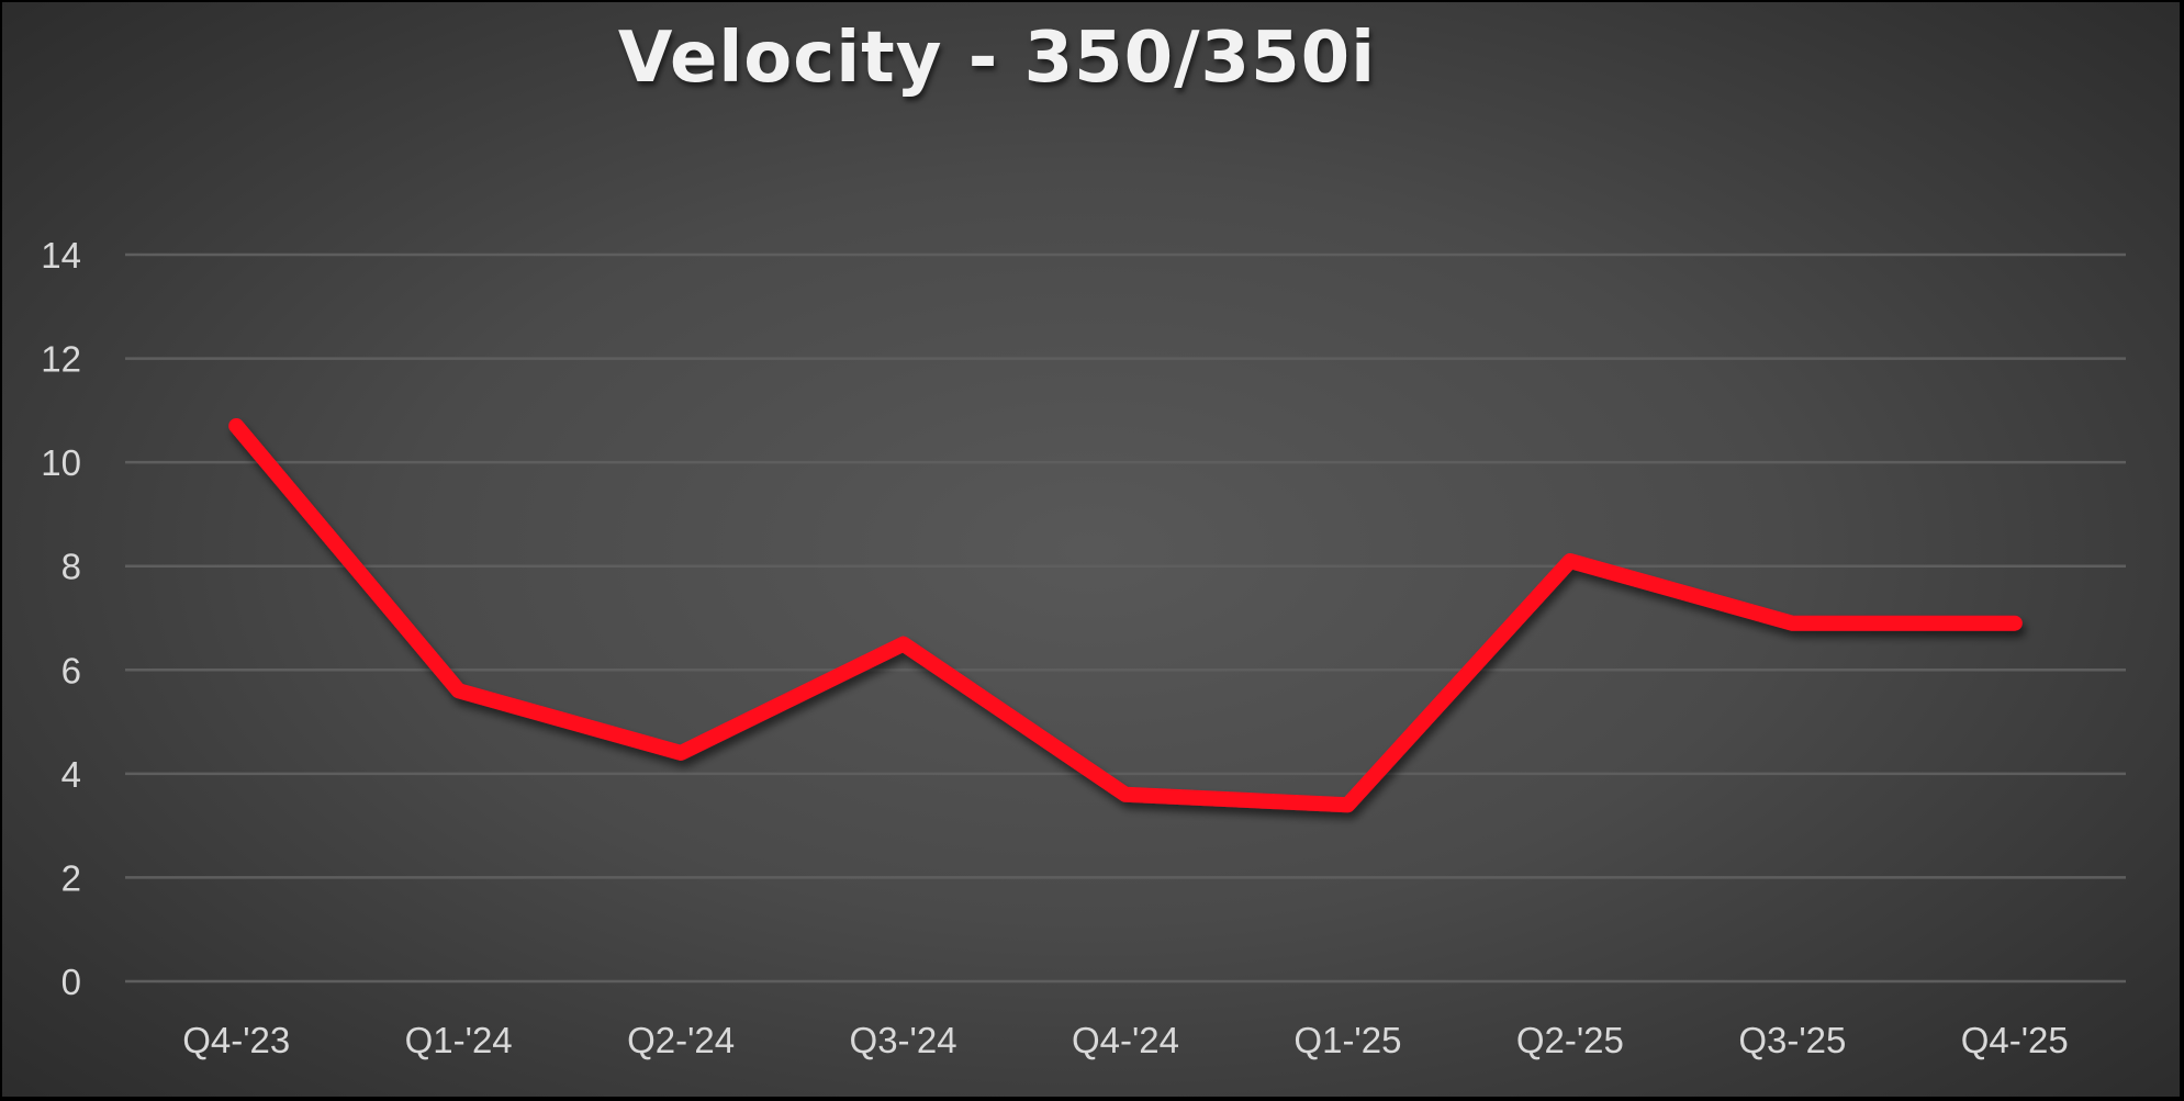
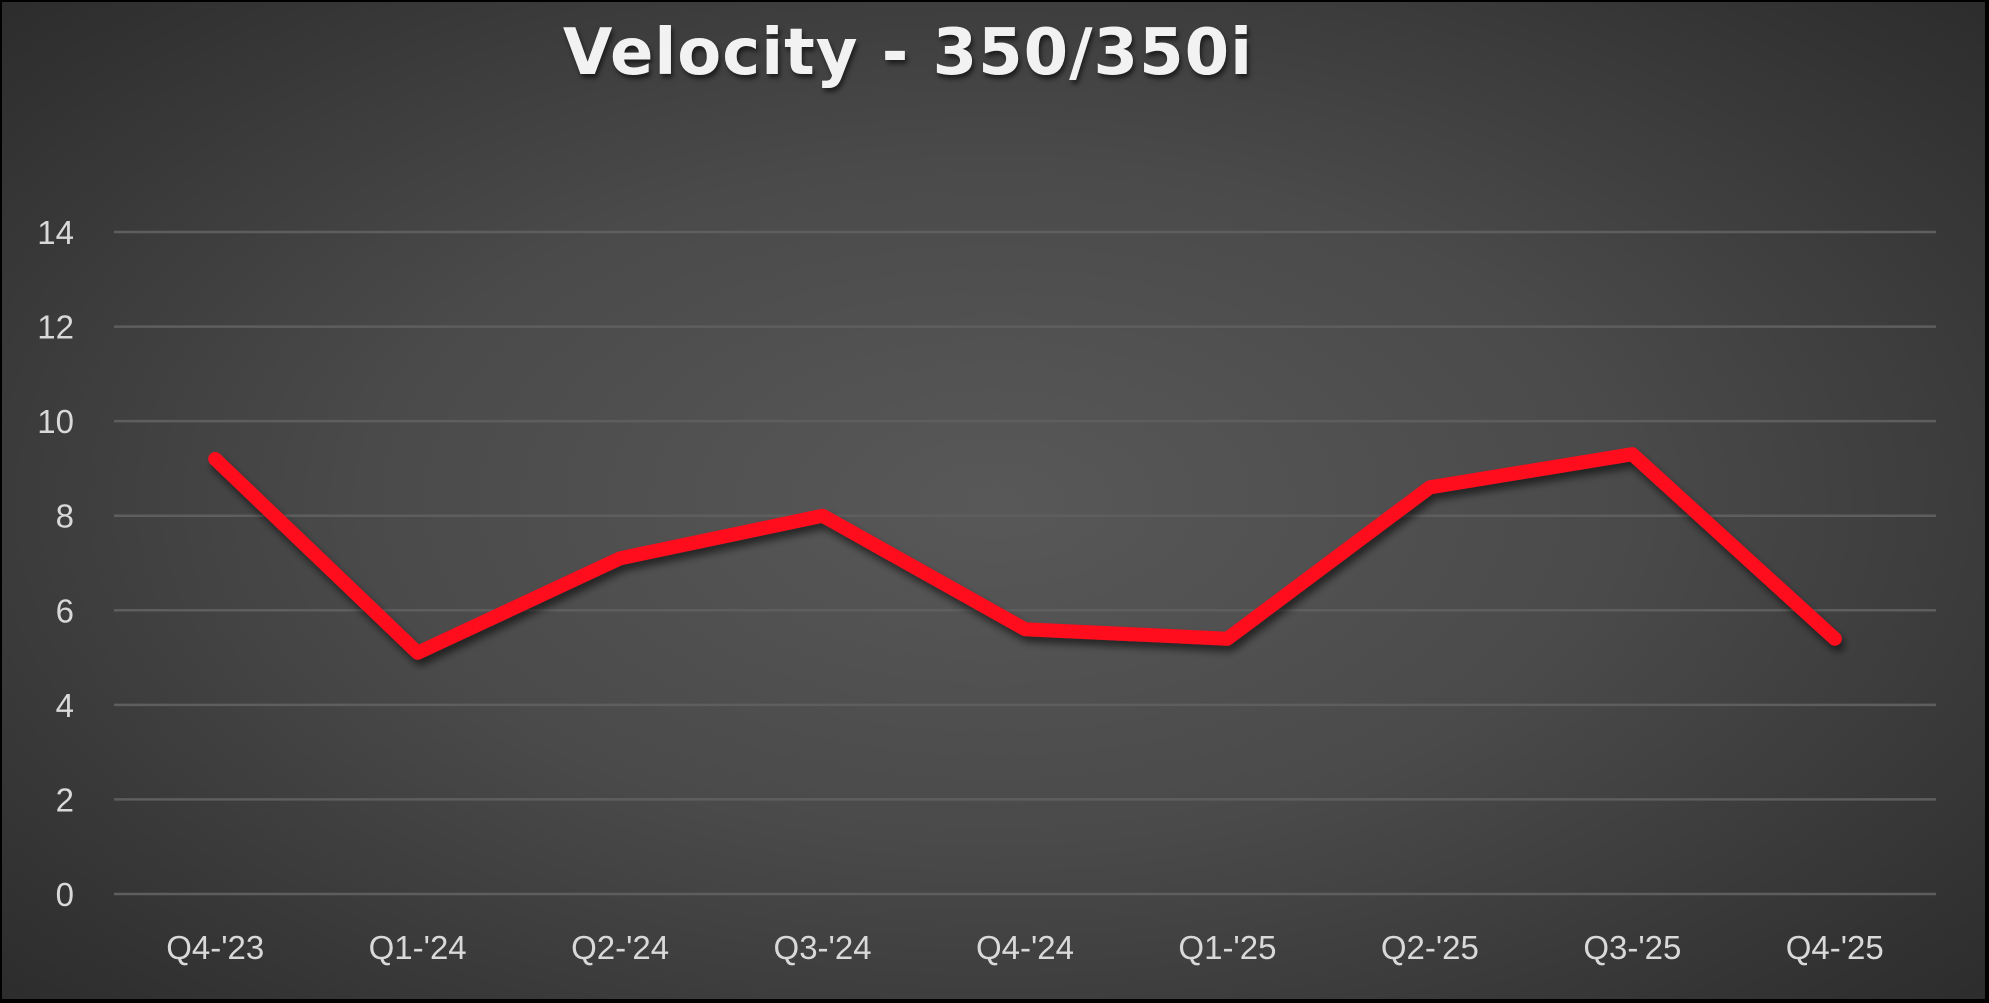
Q4-'23: 10.7 -> 9.2
Q1-'24: 5.6 -> 5.1
Q2-'24: 4.4 -> 7.1
Q3-'24: 6.5 -> 8.0
Q4-'24: 3.6 -> 5.6
Q1-'25: 3.4 -> 5.4
Q2-'25: 8.1 -> 8.6
Q3-'25: 6.9 -> 9.3
Q4-'25: 6.9 -> 5.4
